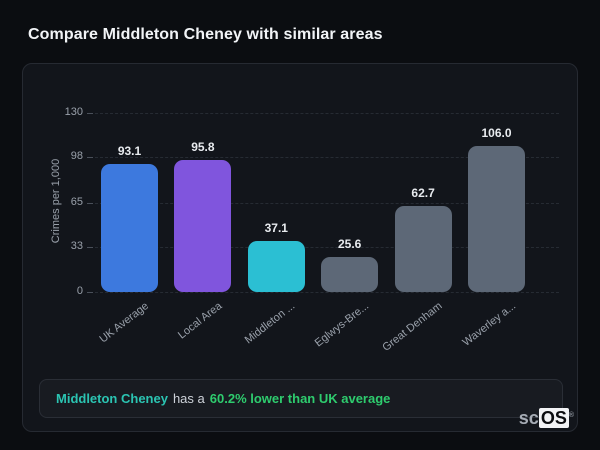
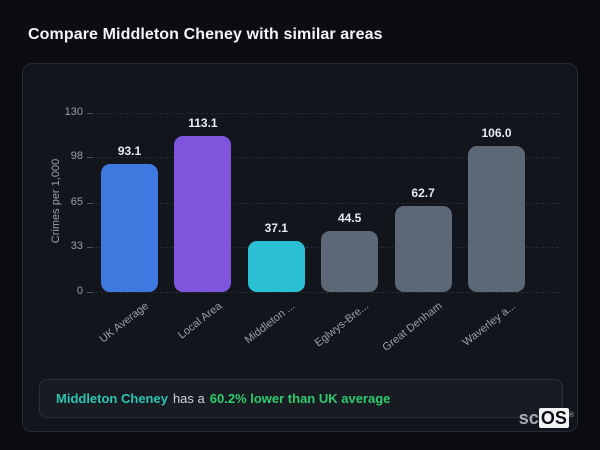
Local Area: 95.8 -> 113.1
Eglwys-Bre...: 25.6 -> 44.5
